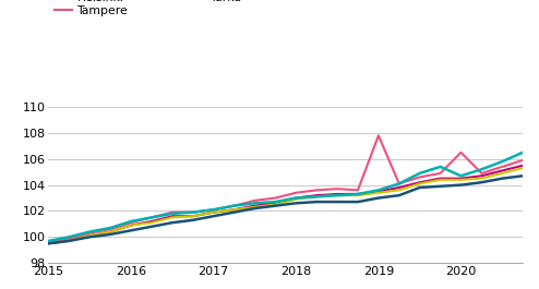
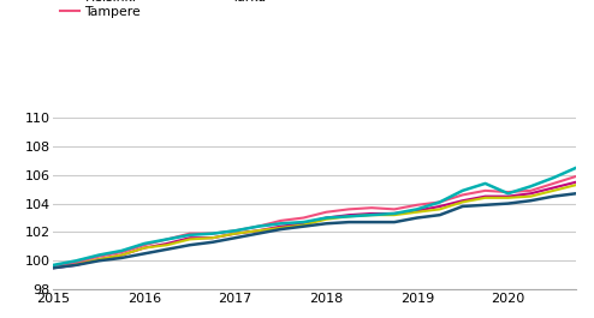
Tampere/2019: 107.8 -> 103.9
Tampere/2020: 106.5 -> 104.8
